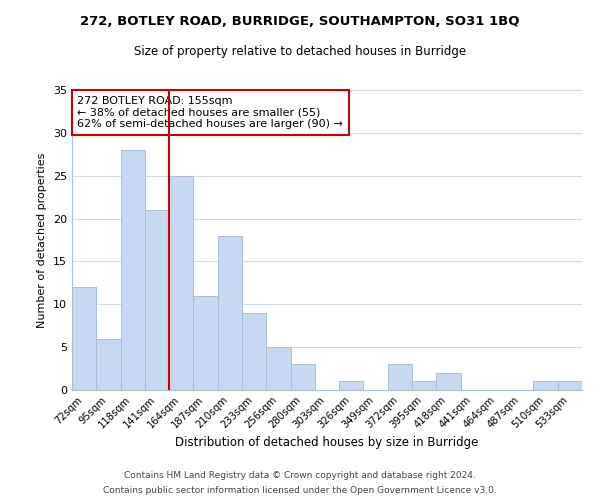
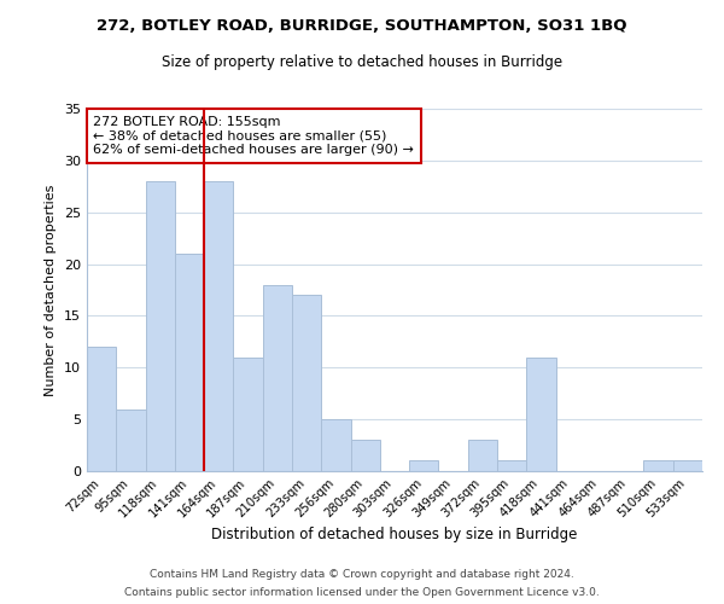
164sqm: 25 -> 28
233sqm: 9 -> 17
418sqm: 2 -> 11
